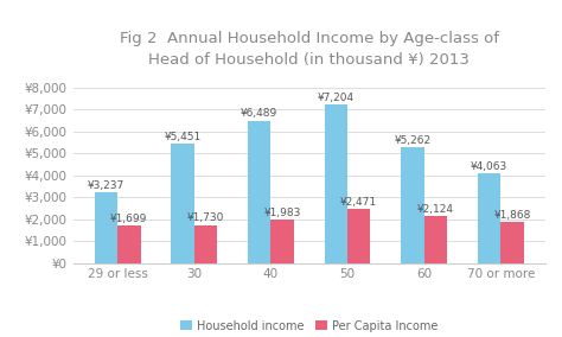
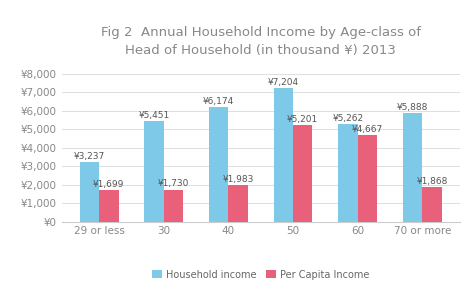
Household income/40: ¥6,489 -> ¥6,174
Per Capita Income/50: ¥2,471 -> ¥5,201
Per Capita Income/60: ¥2,124 -> ¥4,667
Household income/70 or more: ¥4,063 -> ¥5,888
